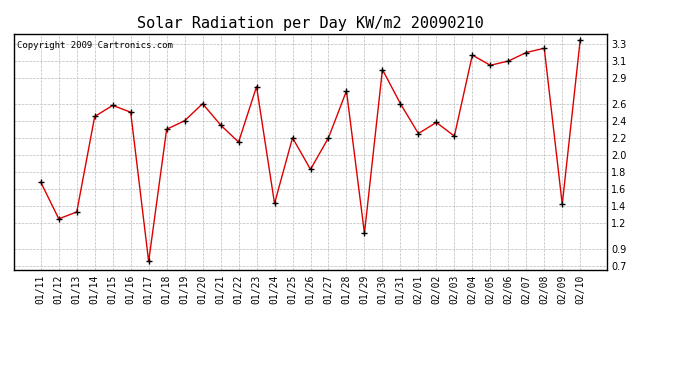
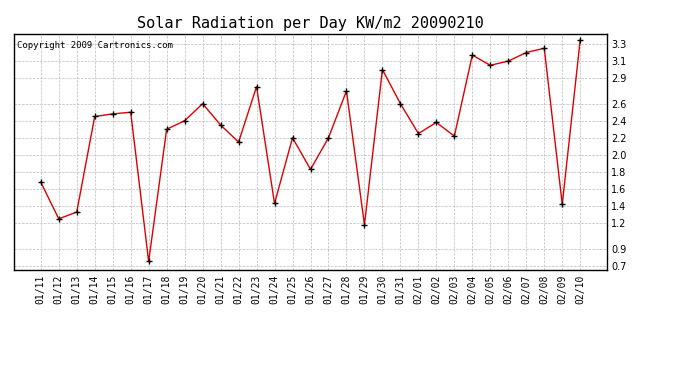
01/15: 2.58 -> 2.48
01/29: 1.08 -> 1.18
